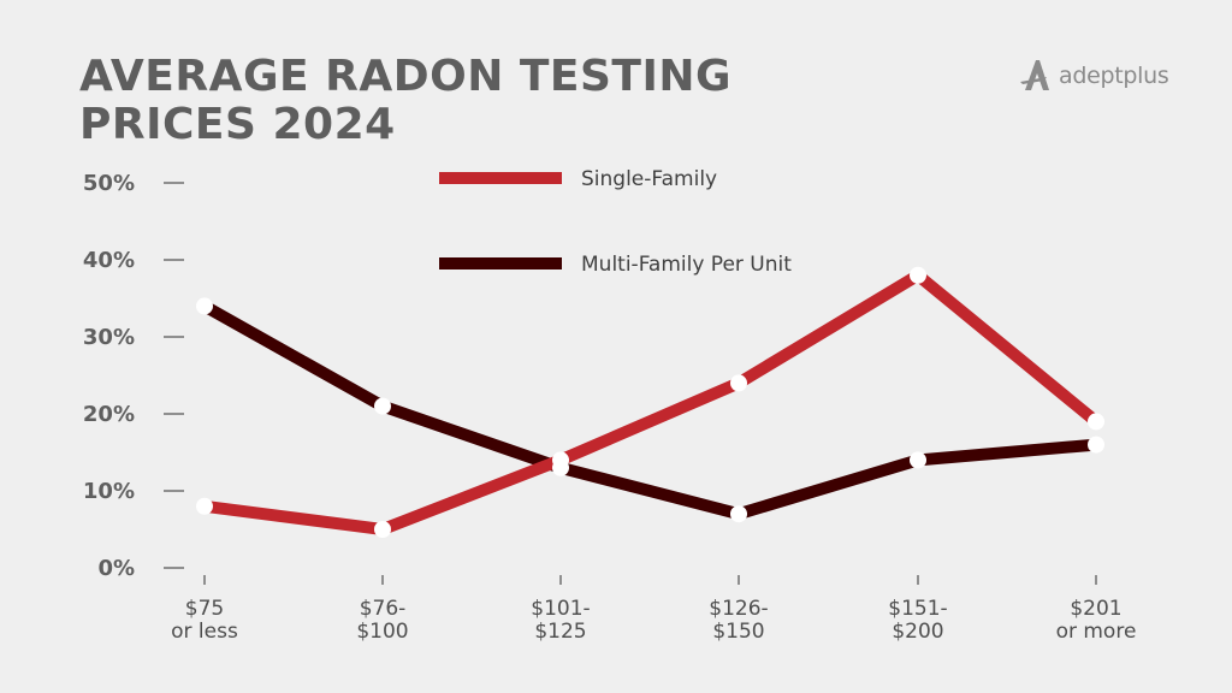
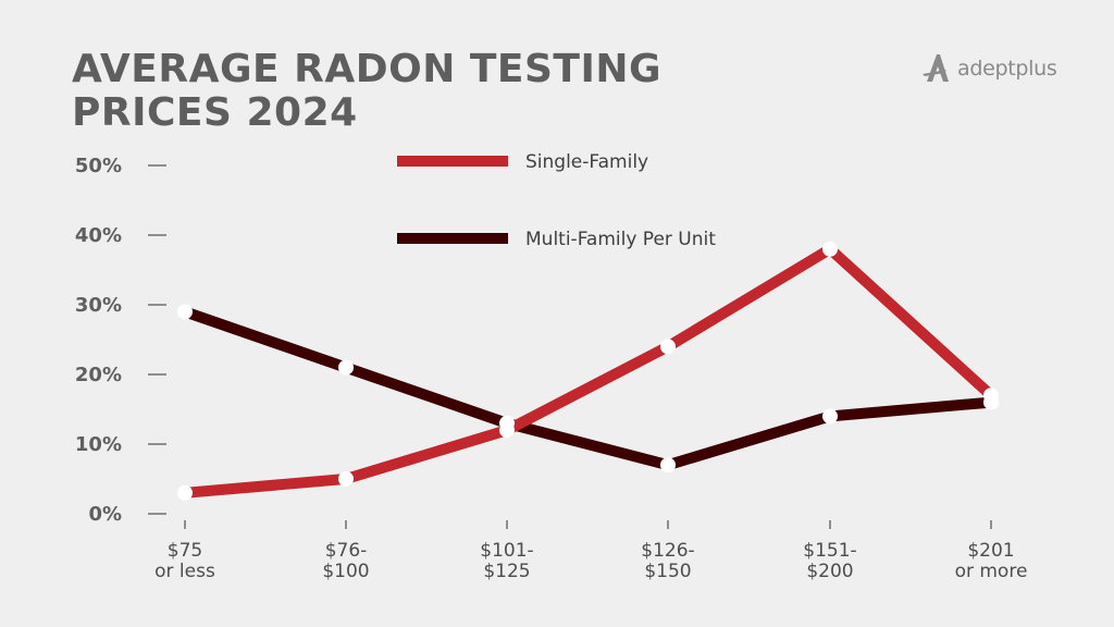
Single-Family/$75 or less: 8% -> 3%
Multi-Family Per Unit/$75 or less: 34% -> 29%
Single-Family/$101-$125: 14% -> 12%
Single-Family/$201 or more: 19% -> 17%
